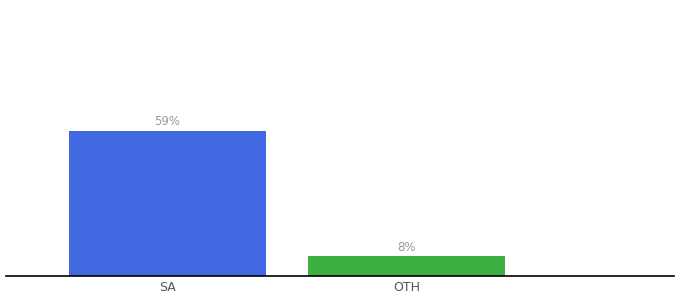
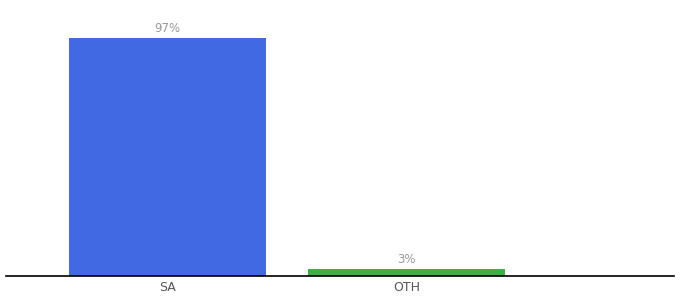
SA: 59% -> 97%
OTH: 8% -> 3%
